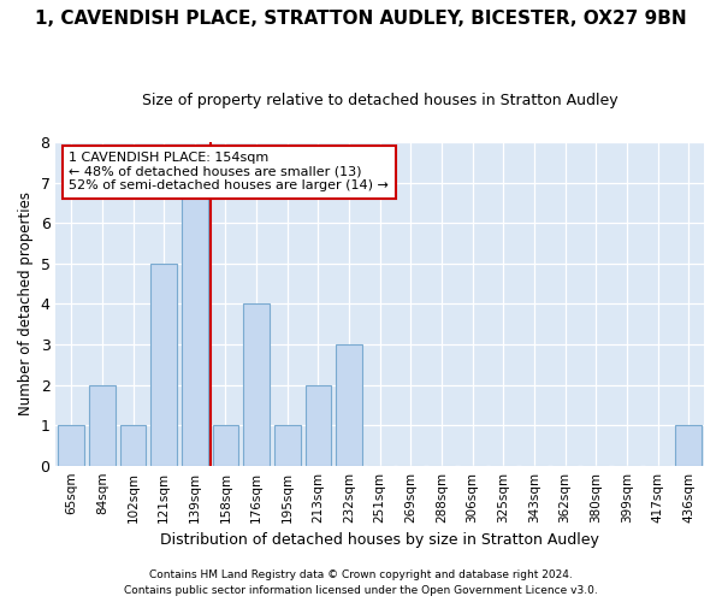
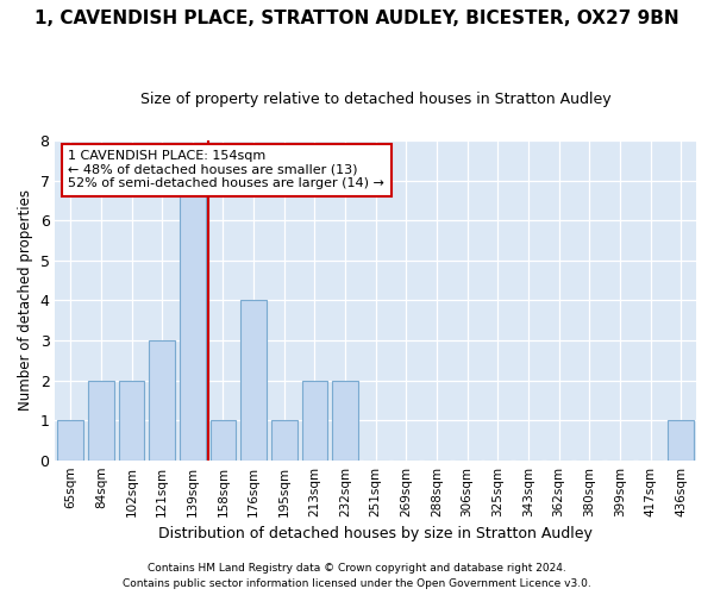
102sqm: 1 -> 2
121sqm: 5 -> 3
232sqm: 3 -> 2
